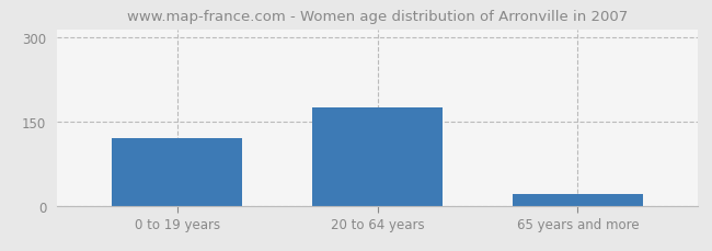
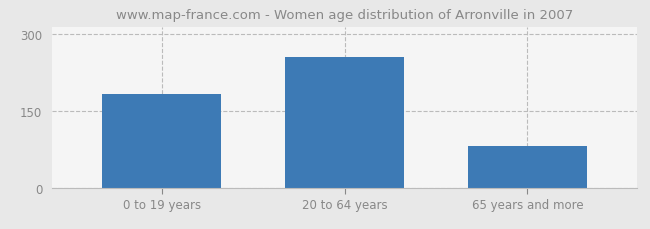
0 to 19 years: 120 -> 184
20 to 64 years: 175 -> 256
65 years and more: 20 -> 82
